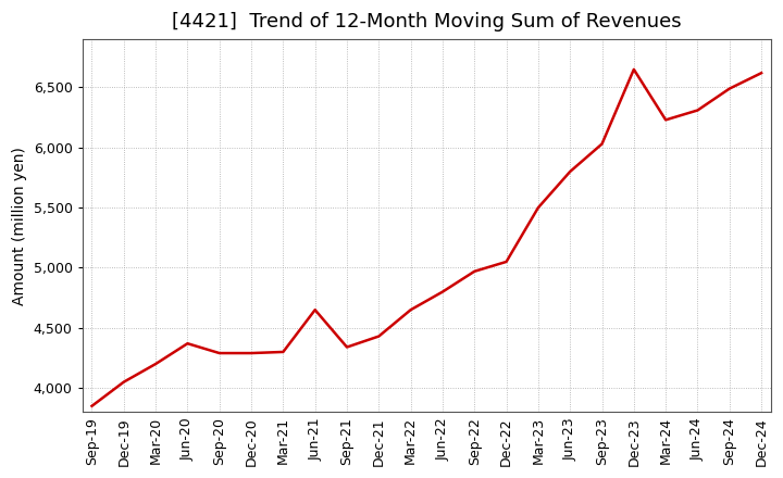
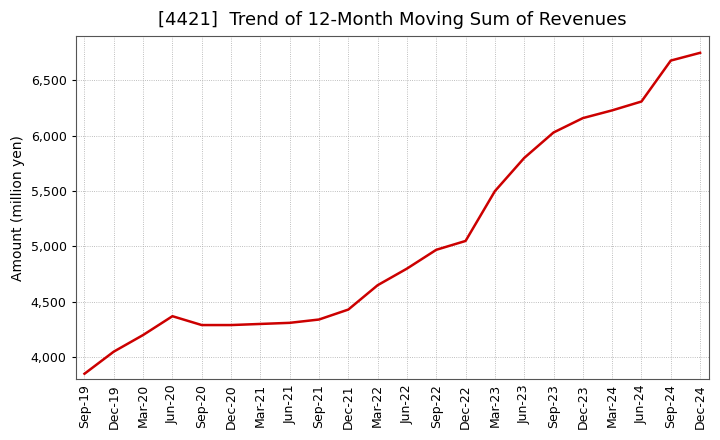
Jun-21: 4,650 -> 4,310
Dec-23: 6,650 -> 6,160
Sep-24: 6,490 -> 6,680
Dec-24: 6,620 -> 6,750
